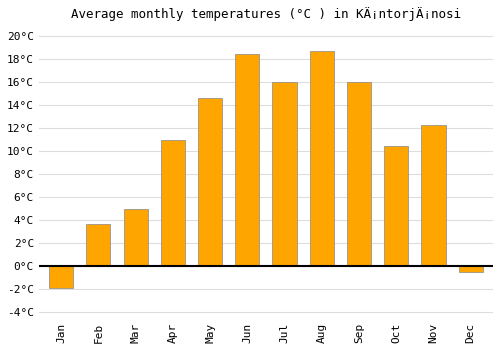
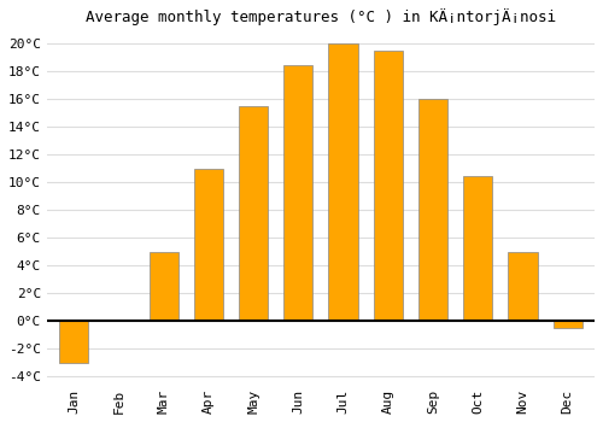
Jan: -1.9°C -> -3.0°C
Feb: 3.7°C -> 0.1°C
May: 14.6°C -> 15.5°C
Jul: 16.0°C -> 20.0°C
Aug: 18.7°C -> 19.5°C
Nov: 12.3°C -> 5.0°C
